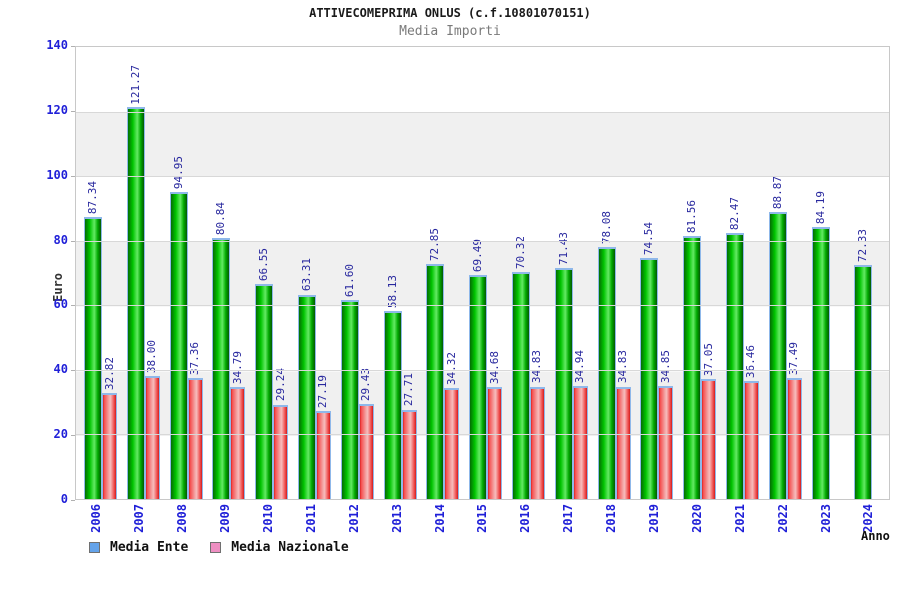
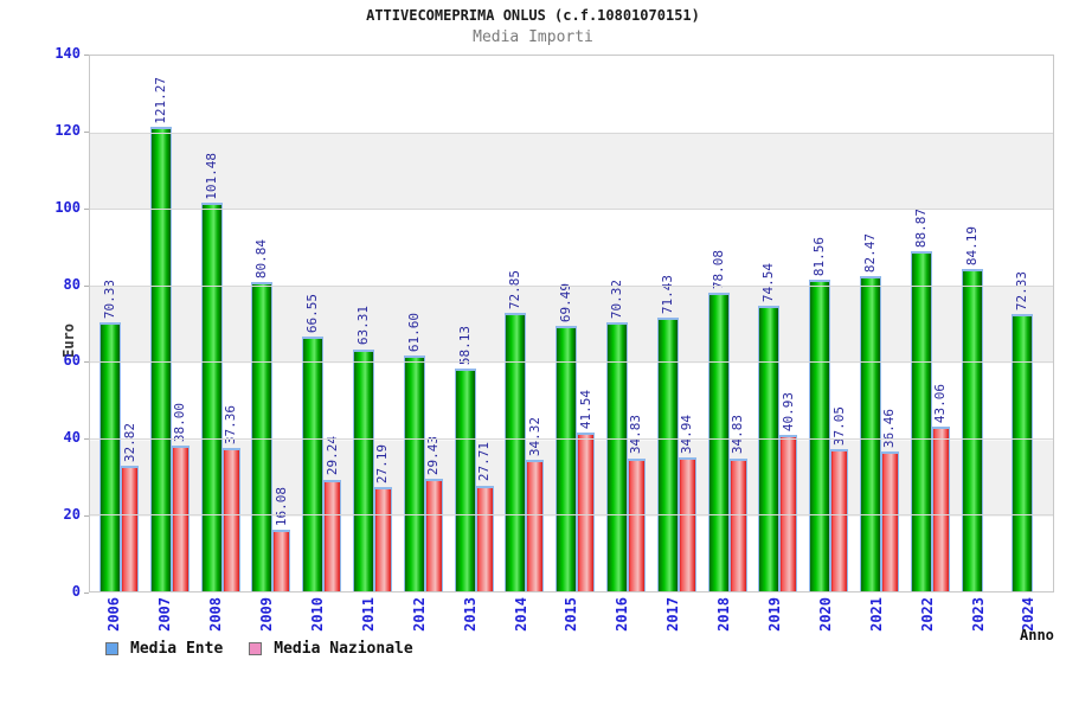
Media Ente/2006: 87.34 -> 70.33
Media Ente/2008: 94.95 -> 101.48
Media Nazionale/2009: 34.79 -> 16.08
Media Nazionale/2015: 34.68 -> 41.54
Media Nazionale/2019: 34.85 -> 40.93
Media Nazionale/2022: 37.49 -> 43.06
